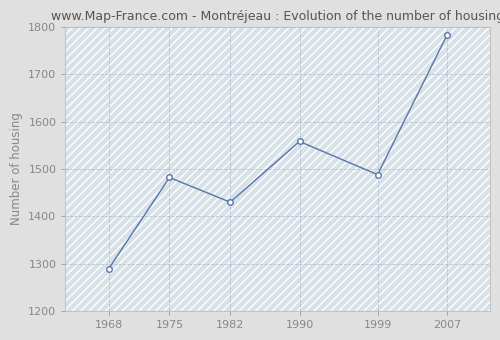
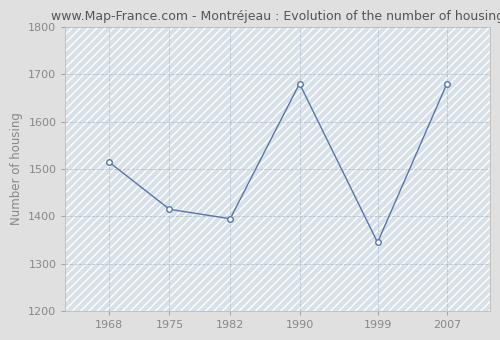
1968: 1290 -> 1515
1975: 1482 -> 1415
1982: 1430 -> 1395
1990: 1558 -> 1680
1999: 1488 -> 1345
2007: 1782 -> 1680
